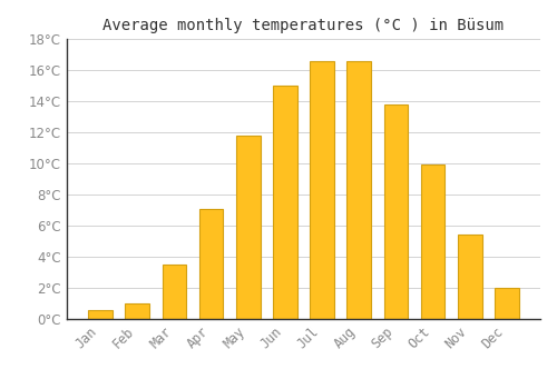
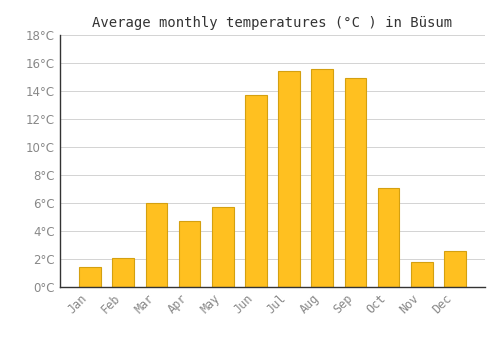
Jan: 0.6°C -> 1.4°C
Feb: 1.0°C -> 2.1°C
Mar: 3.5°C -> 6.0°C
Apr: 7.1°C -> 4.7°C
May: 11.8°C -> 5.7°C
Jun: 15.0°C -> 13.7°C
Jul: 16.6°C -> 15.4°C
Aug: 16.6°C -> 15.6°C
Sep: 13.8°C -> 14.9°C
Oct: 9.9°C -> 7.1°C
Nov: 5.4°C -> 1.8°C
Dec: 2.0°C -> 2.6°C
